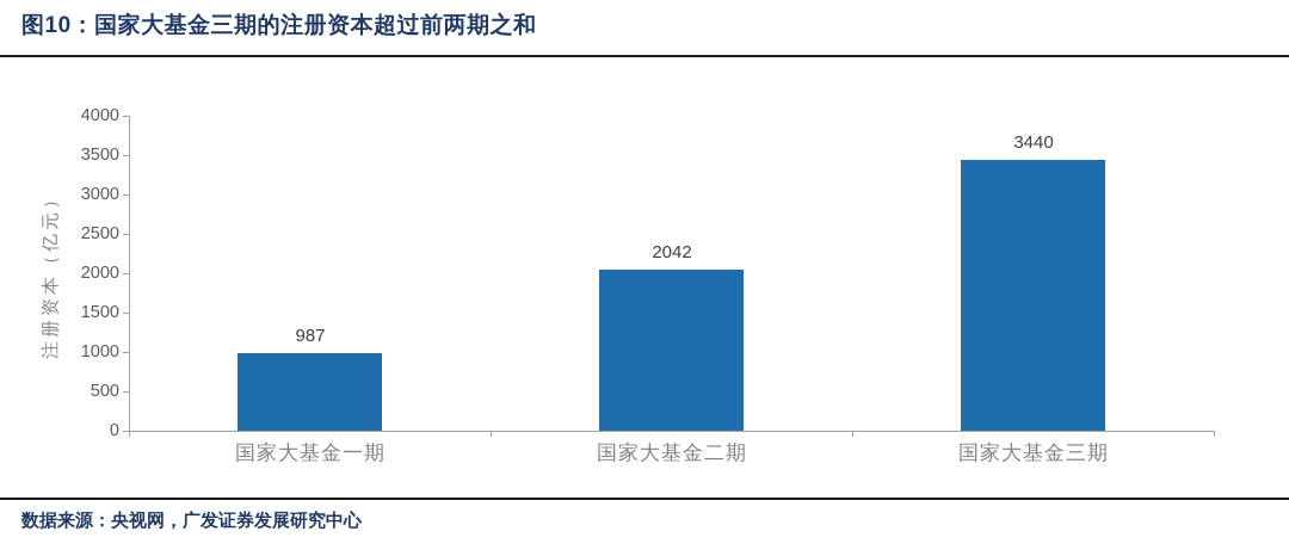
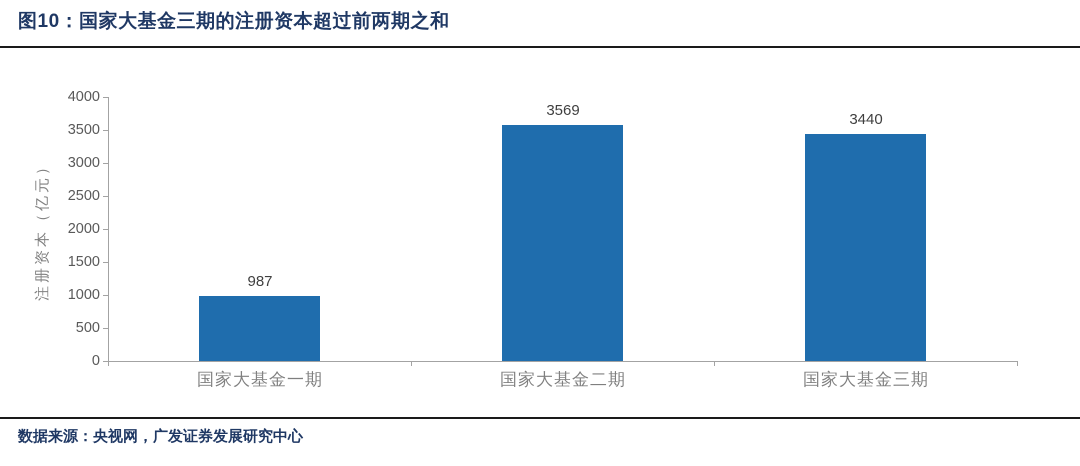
国家大基金二期: 2042 -> 3569
